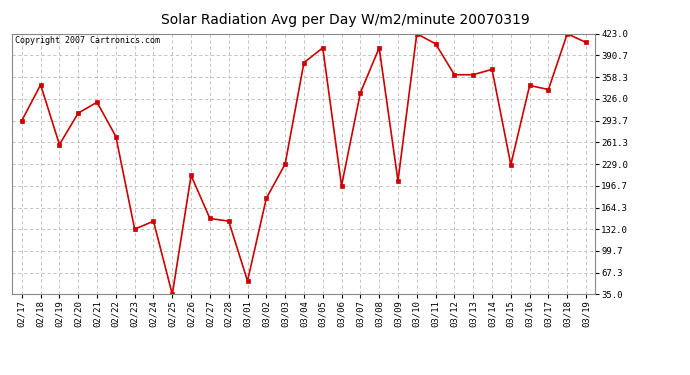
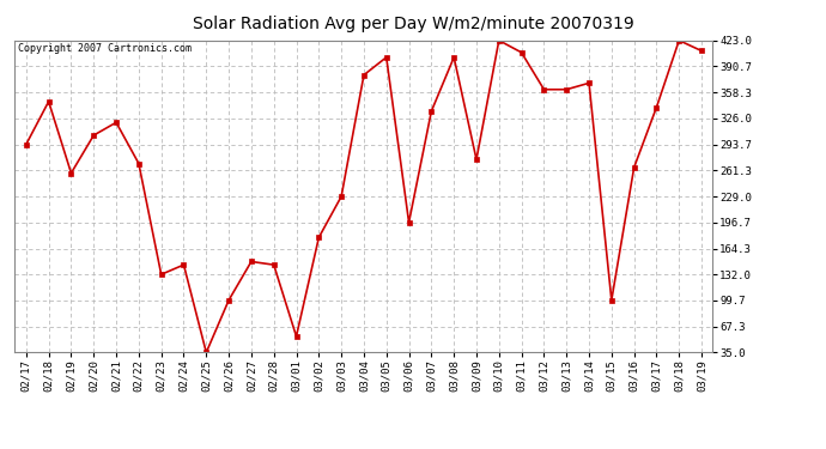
02/26: 212 -> 100
03/09: 204 -> 275
03/15: 228 -> 100
03/16: 346 -> 265
